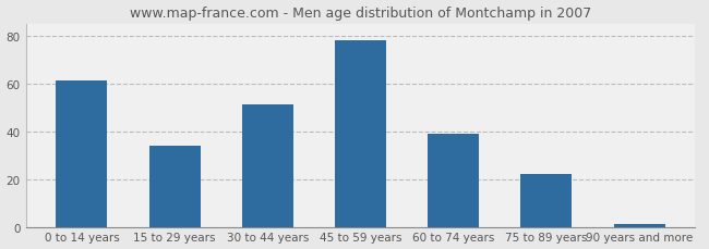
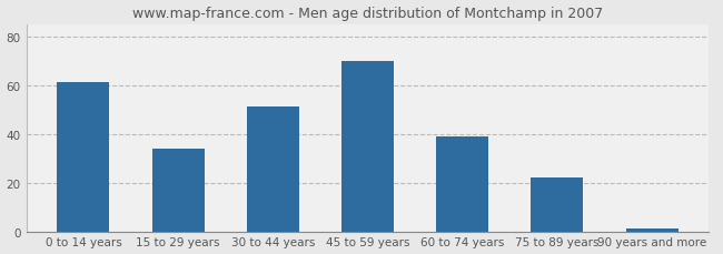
45 to 59 years: 78 -> 70
